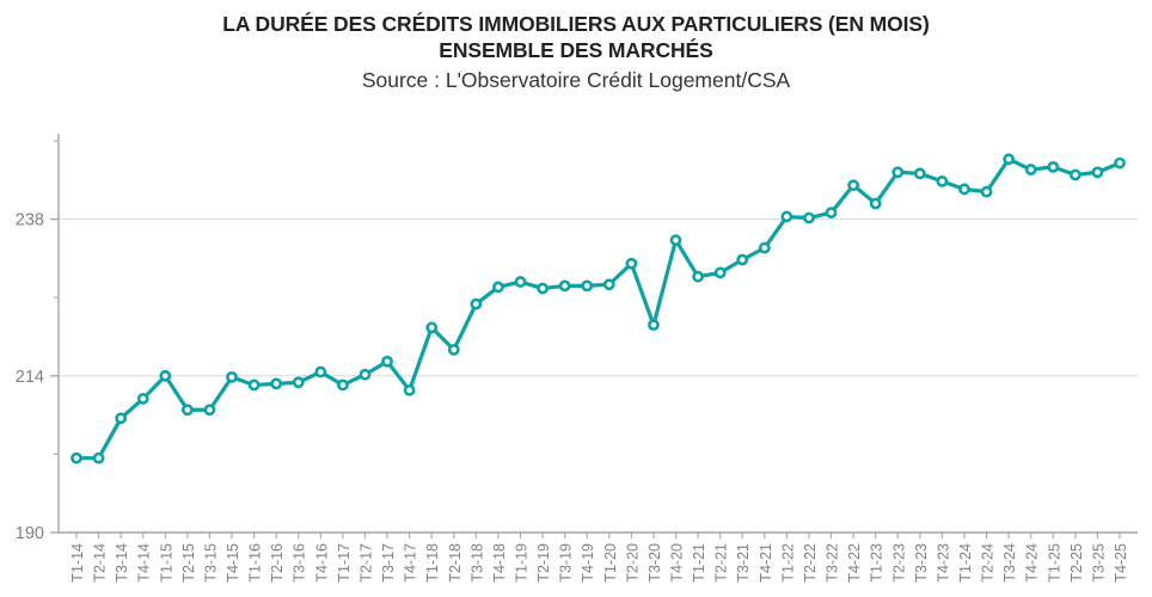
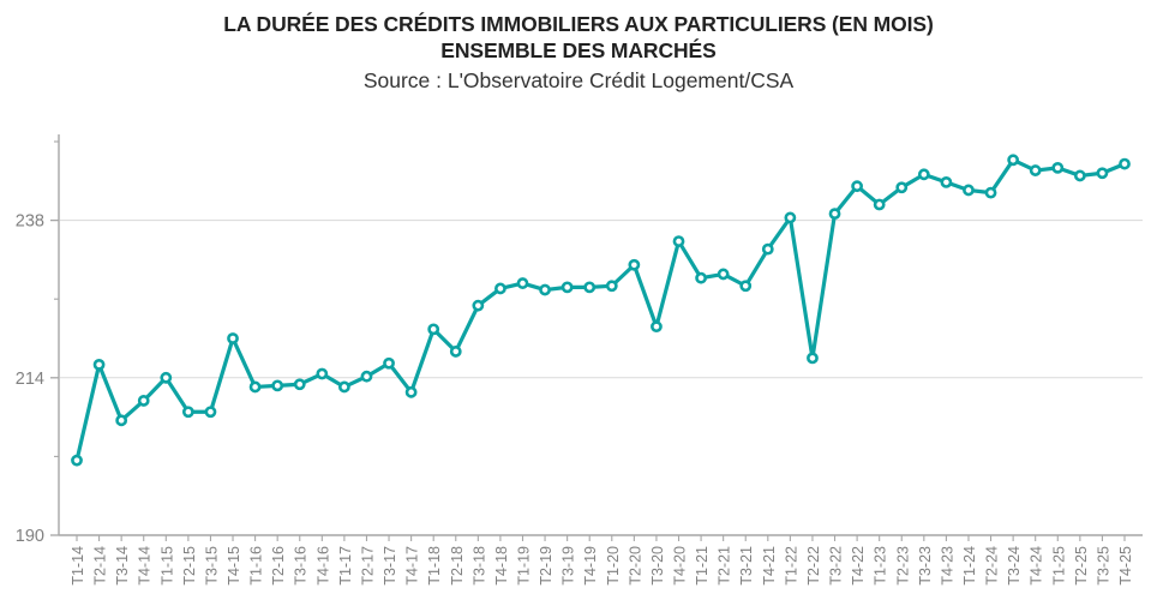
T2-14: 201 -> 216
T4-15: 214 -> 220
T3-21: 232 -> 228
T2-22: 238 -> 217
T2-23: 245 -> 243
